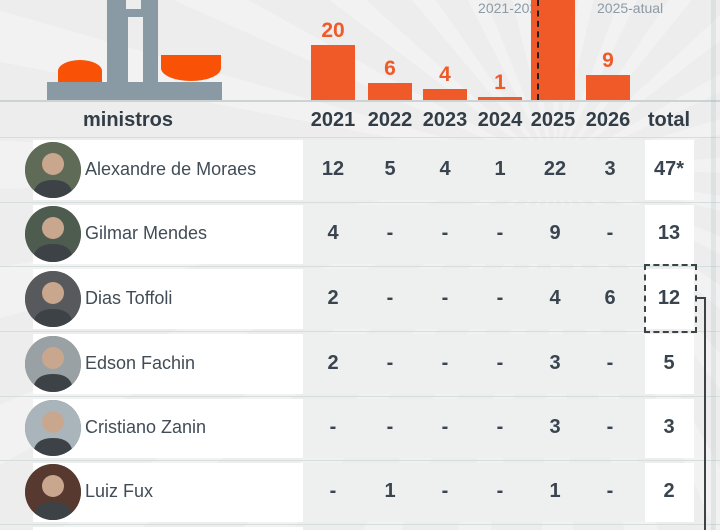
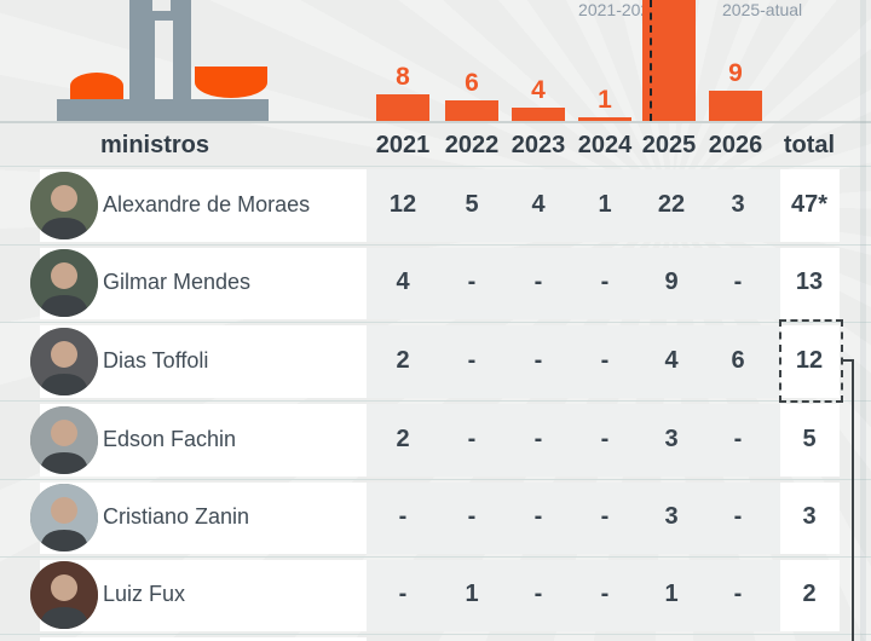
2021: 20 -> 8
